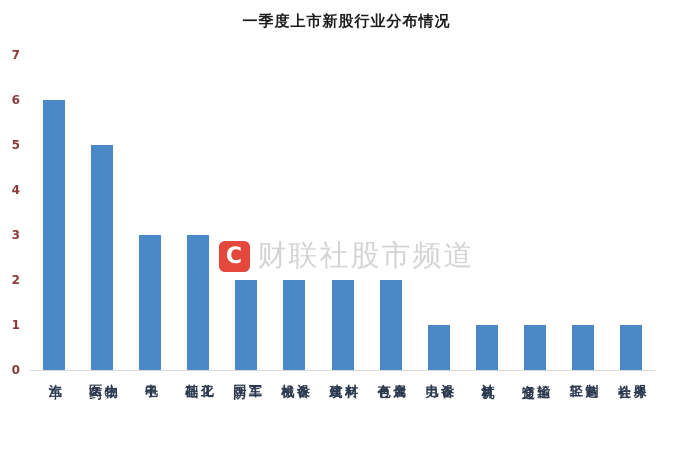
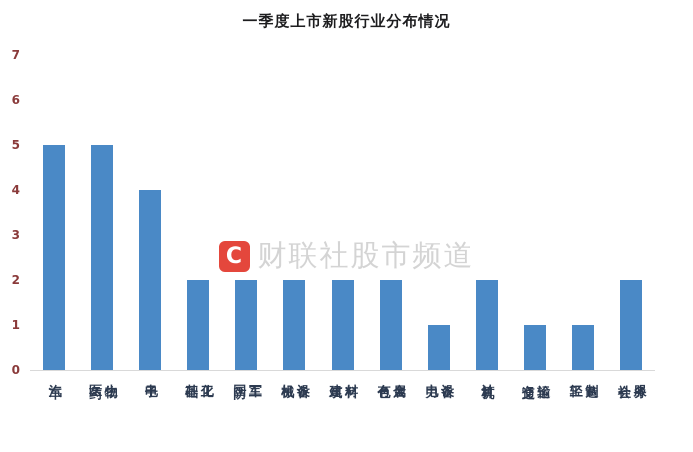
汽车: 6 -> 5
电子: 3 -> 4
基础化工: 3 -> 2
计算机: 1 -> 2
社会服务: 1 -> 2
